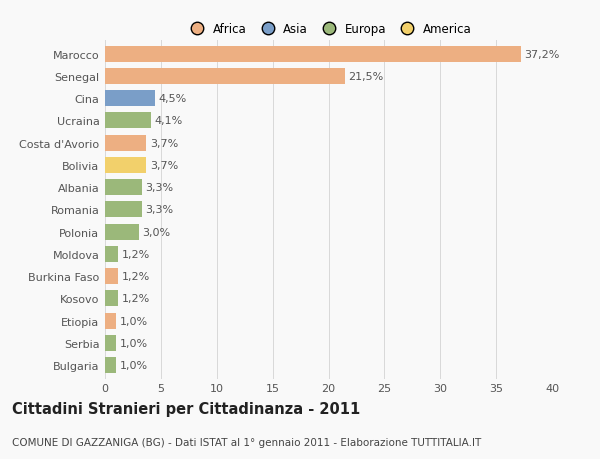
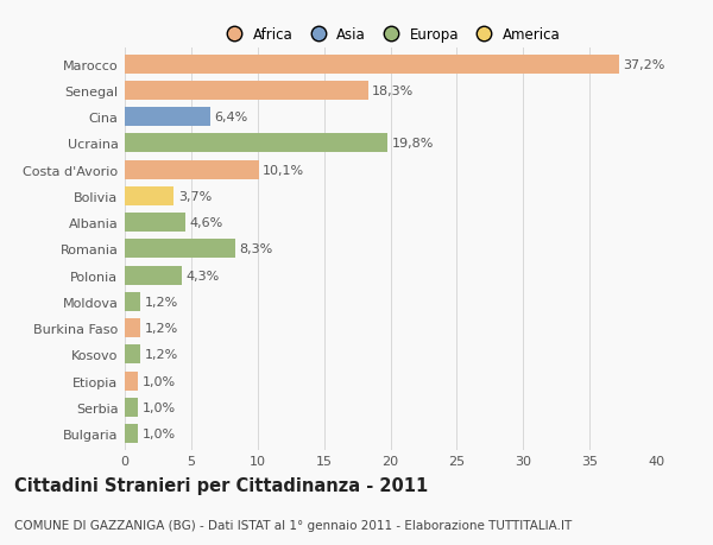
Senegal: 21,5% -> 18,3%
Cina: 4,5% -> 6,4%
Ucraina: 4,1% -> 19,8%
Costa d'Avorio: 3,7% -> 10,1%
Albania: 3,3% -> 4,6%
Romania: 3,3% -> 8,3%
Polonia: 3,0% -> 4,3%
